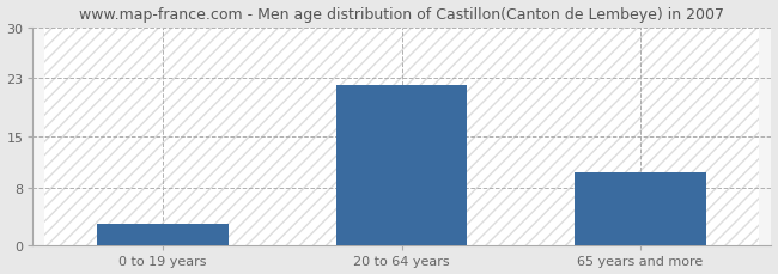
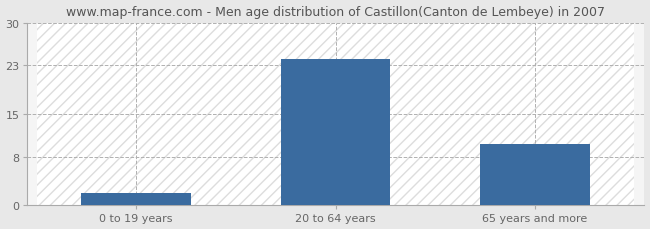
0 to 19 years: 3 -> 2
20 to 64 years: 22 -> 24
